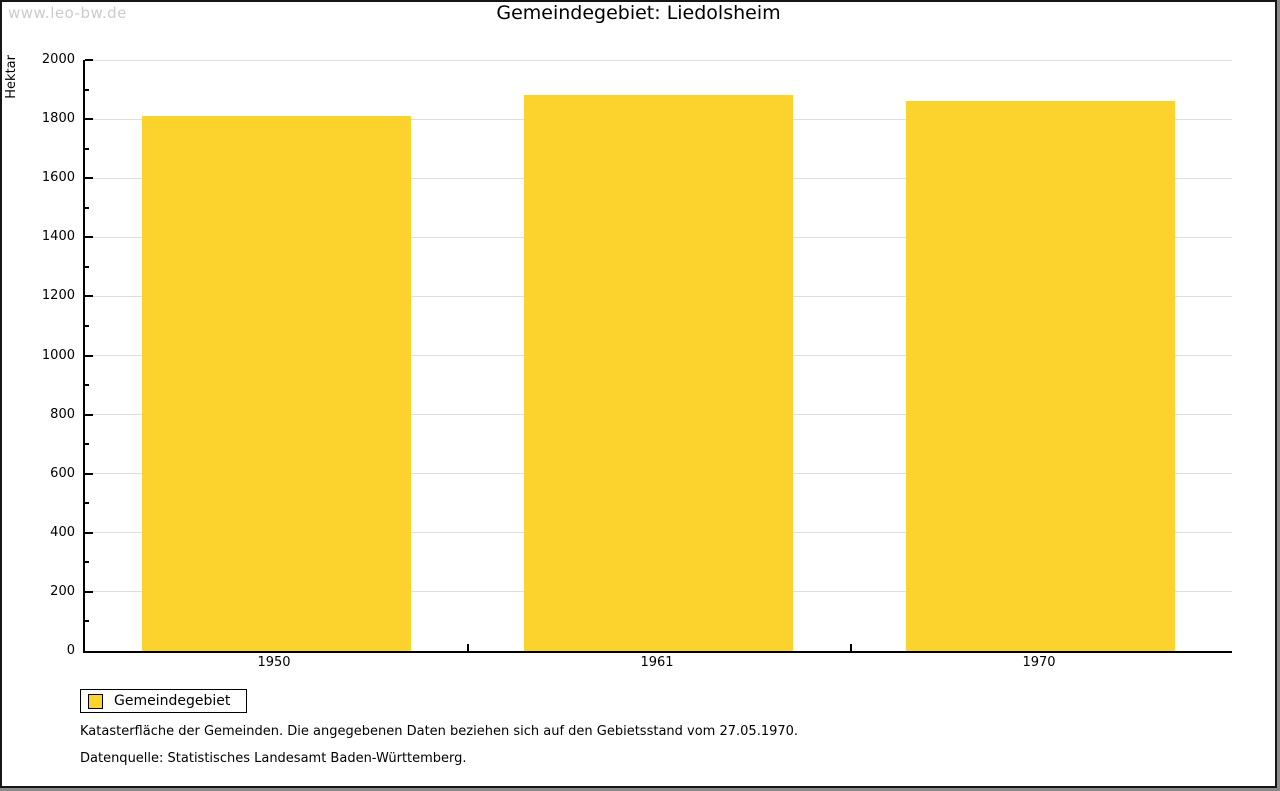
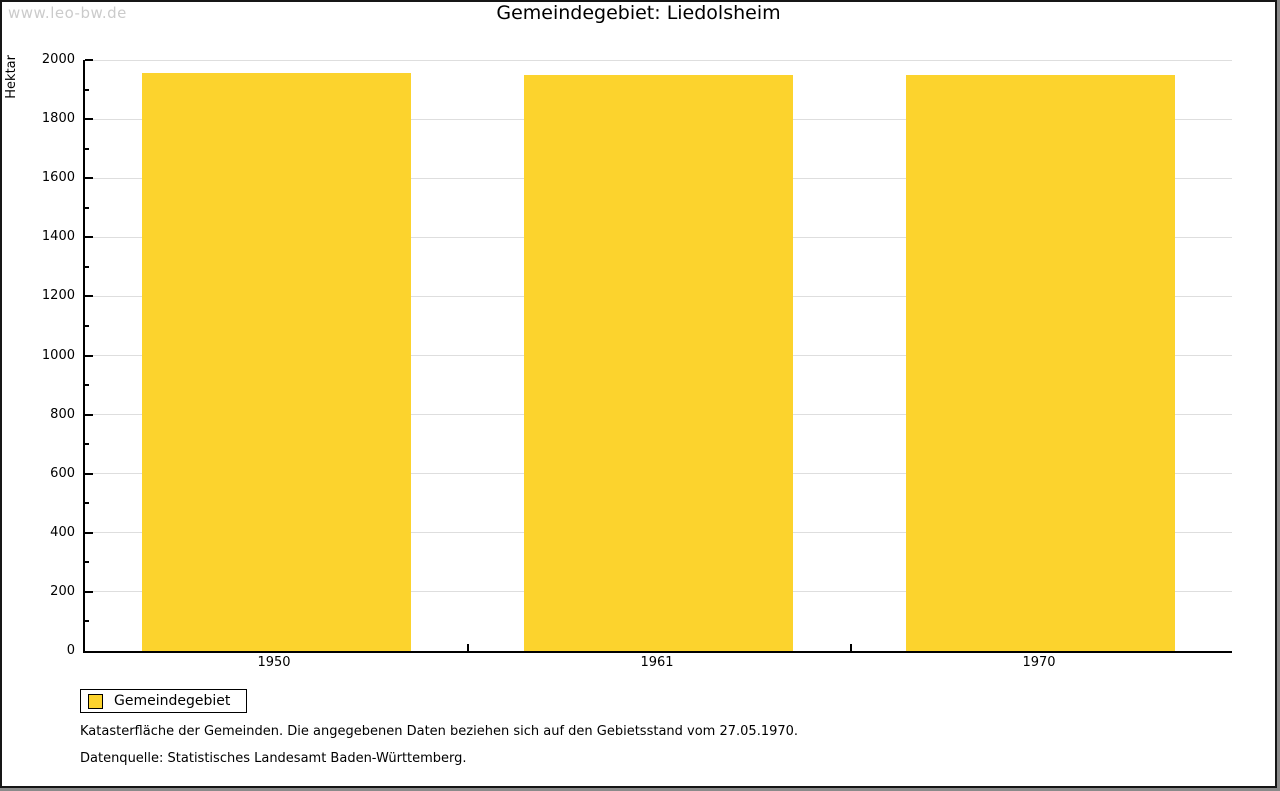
1950: 1810 -> 1960
1961: 1880 -> 1950
1970: 1860 -> 1950
